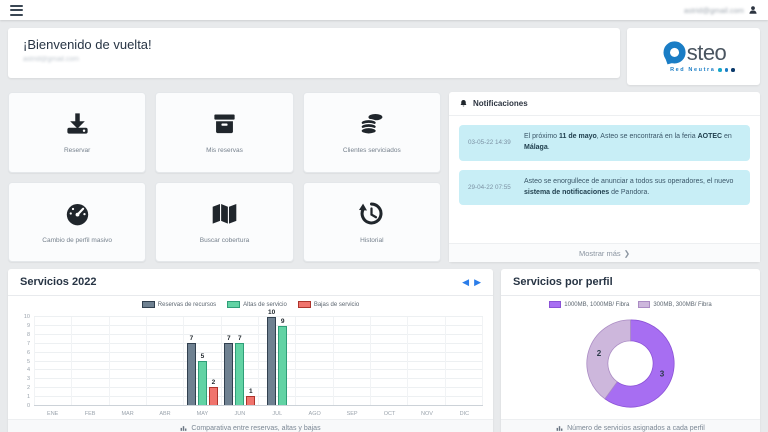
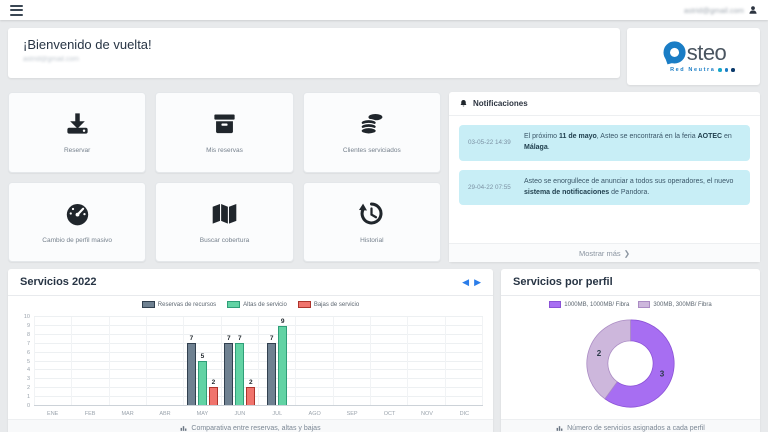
Servicios 2022/Bajas de servicio/JUN: 1 -> 2
Servicios 2022/Reservas de recursos/JUL: 10 -> 7
